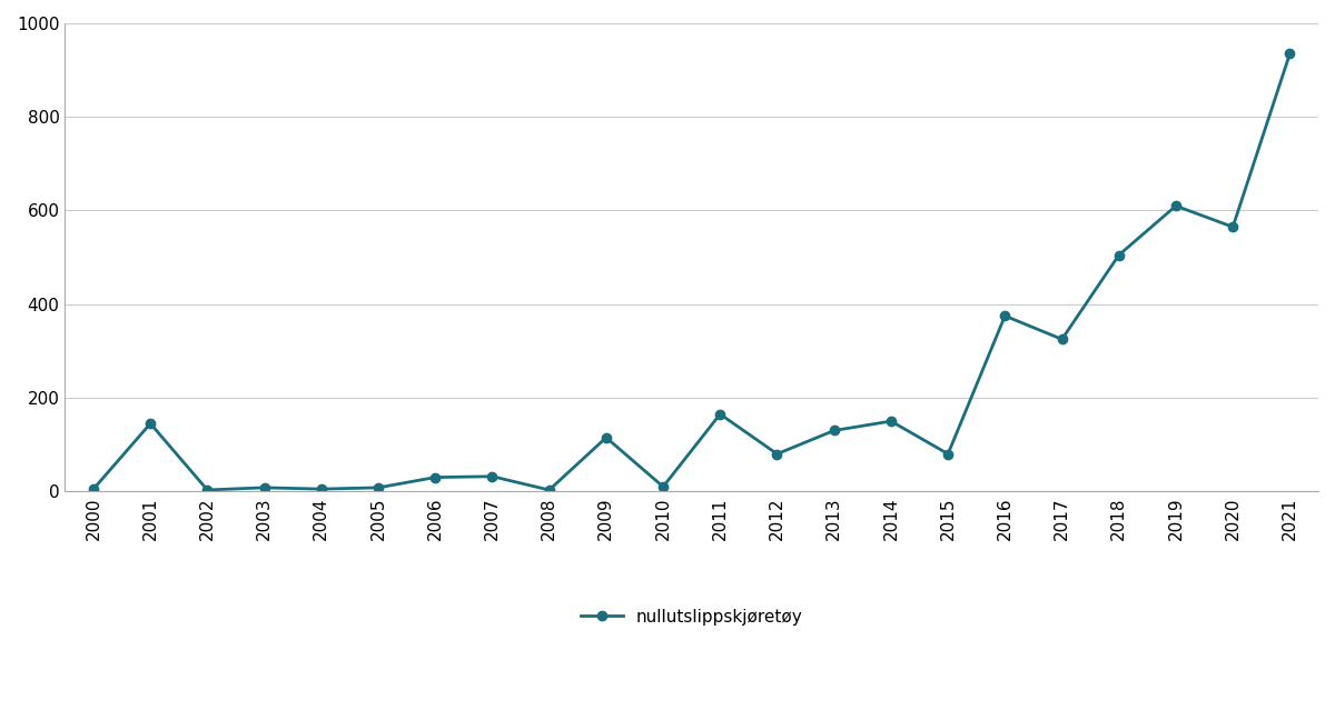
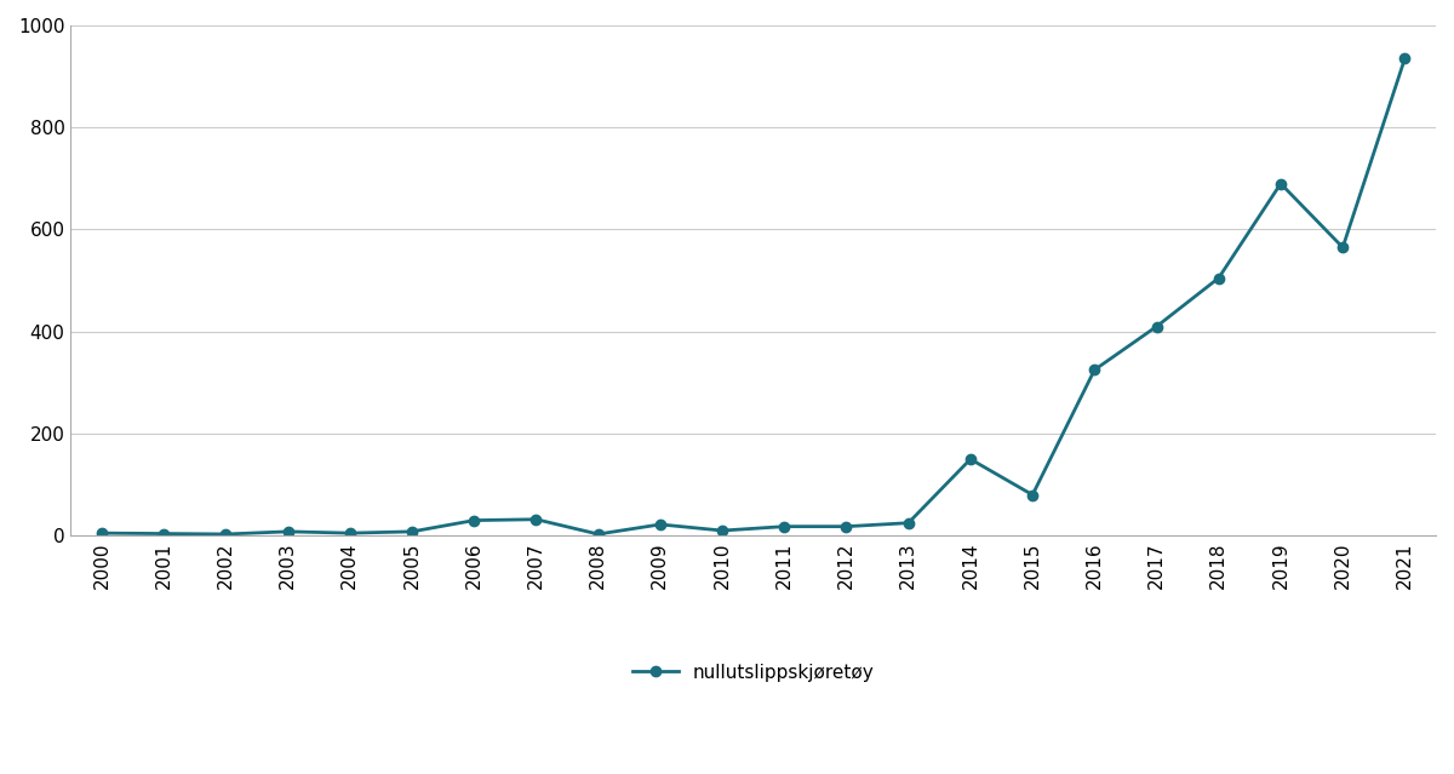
2001: 145 -> 4
2009: 115 -> 22
2011: 165 -> 18
2012: 80 -> 18
2013: 130 -> 25
2016: 375 -> 325
2017: 325 -> 410
2019: 610 -> 690
